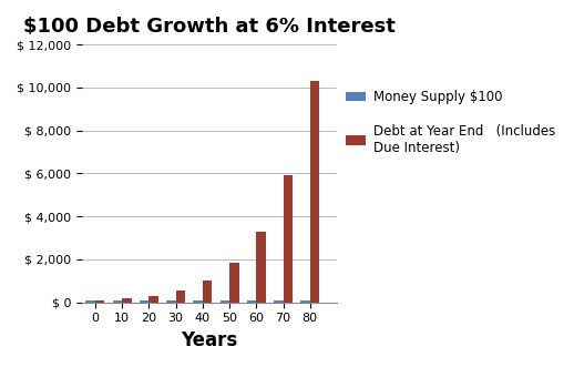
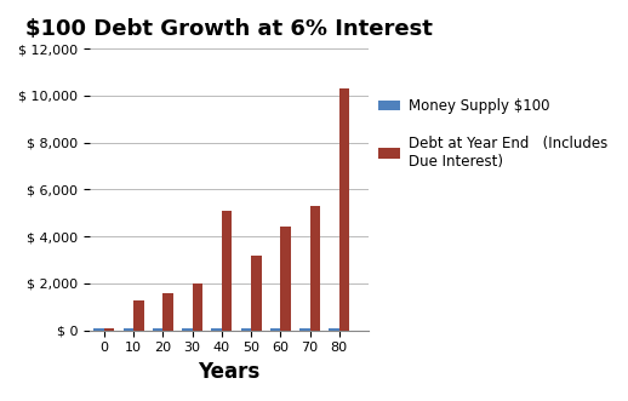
Debt at Year End (Includes Due Interest)/10: $ 200 -> $ 1,300
Debt at Year End (Includes Due Interest)/20: $ 300 -> $ 1,600
Debt at Year End (Includes Due Interest)/30: $ 600 -> $ 2,000
Debt at Year End (Includes Due Interest)/40: $ 1,000 -> $ 5,100
Debt at Year End (Includes Due Interest)/50: $ 1,800 -> $ 3,200
Debt at Year End (Includes Due Interest)/60: $ 3,300 -> $ 4,400
Debt at Year End (Includes Due Interest)/70: $ 5,900 -> $ 5,300
